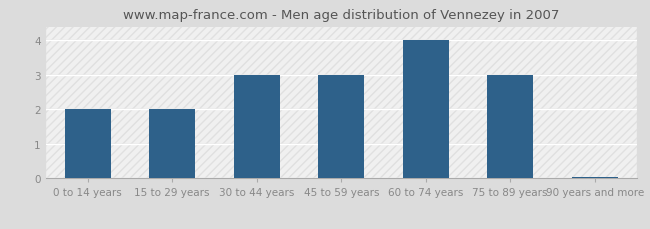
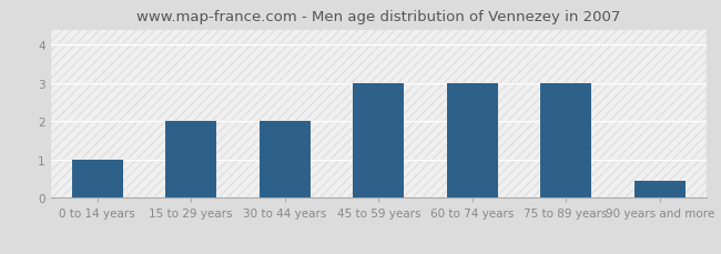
0 to 14 years: 2.00 -> 1.00
30 to 44 years: 3.00 -> 2.00
60 to 74 years: 4.00 -> 3.00
90 years and more: 0.05 -> 0.45
